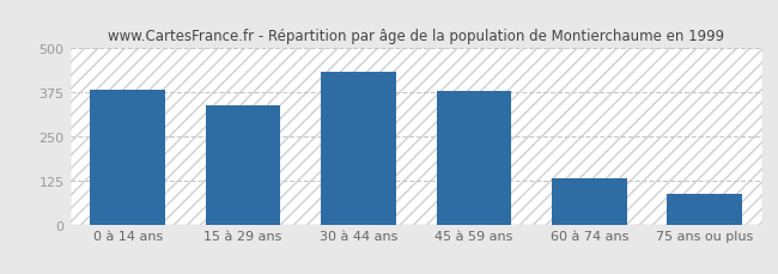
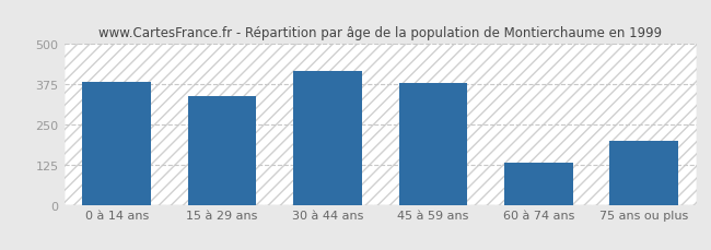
30 à 44 ans: 432 -> 415
75 ans ou plus: 88 -> 200
